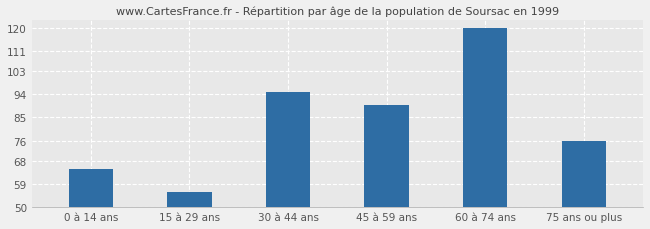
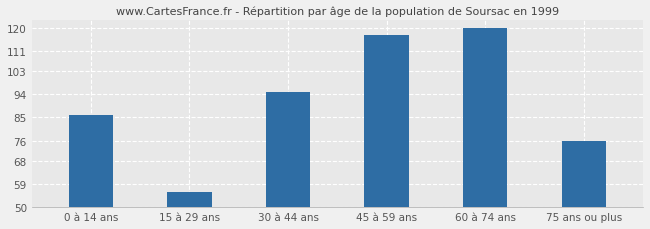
0 à 14 ans: 65 -> 86
45 à 59 ans: 90 -> 117
